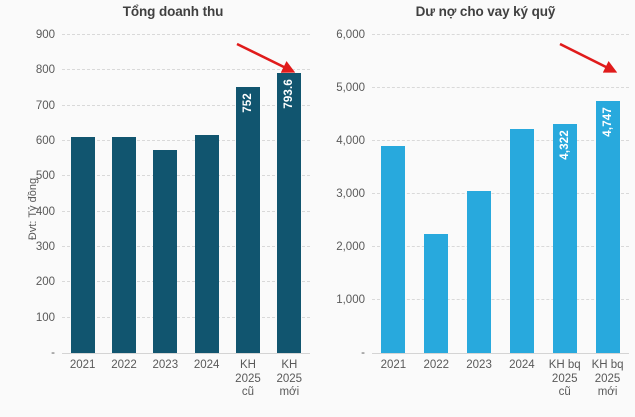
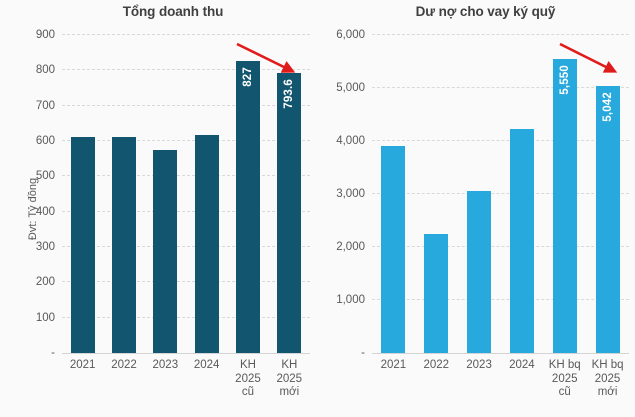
Tổng doanh thu/KH 2025 cũ: 752 -> 827
Dư nợ cho vay ký quỹ/KH bq 2025 cũ: 4,322 -> 5,550
Dư nợ cho vay ký quỹ/KH bq 2025 mới: 4,747 -> 5,042
